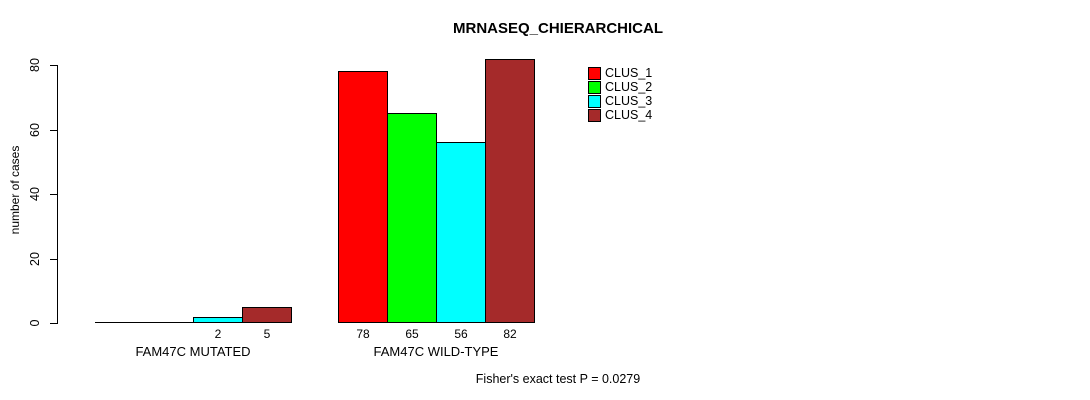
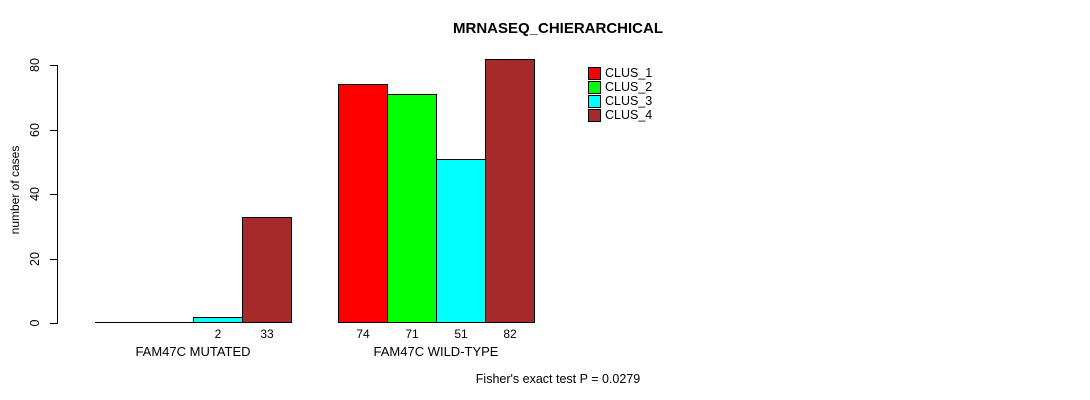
CLUS_4/FAM47C MUTATED: 5 -> 33
CLUS_1/FAM47C WILD-TYPE: 78 -> 74
CLUS_2/FAM47C WILD-TYPE: 65 -> 71
CLUS_3/FAM47C WILD-TYPE: 56 -> 51
